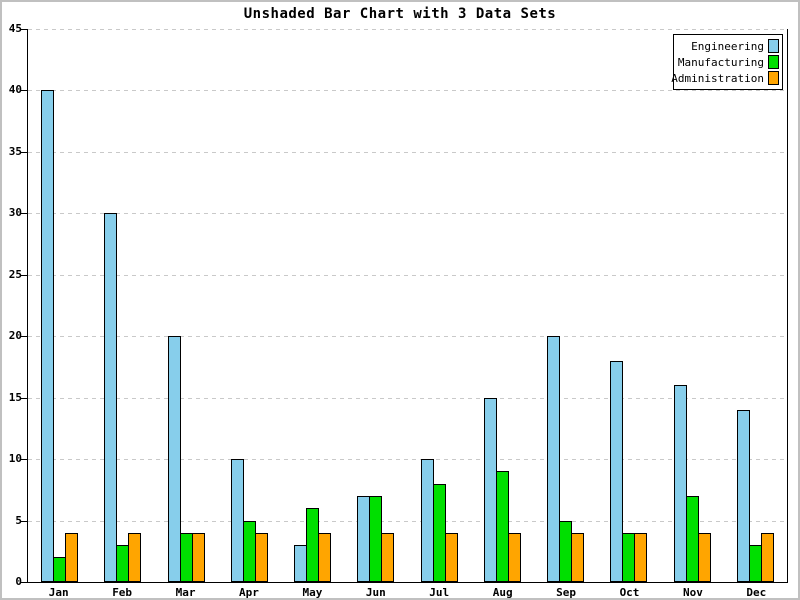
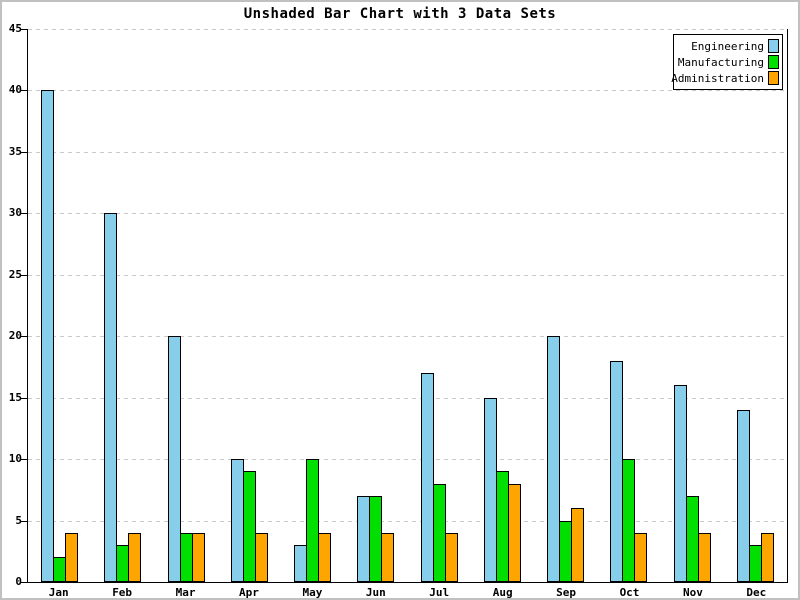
Manufacturing/Apr: 5 -> 9
Manufacturing/May: 6 -> 10
Engineering/Jul: 10 -> 17
Administration/Aug: 4 -> 8
Administration/Sep: 4 -> 6
Manufacturing/Oct: 4 -> 10
